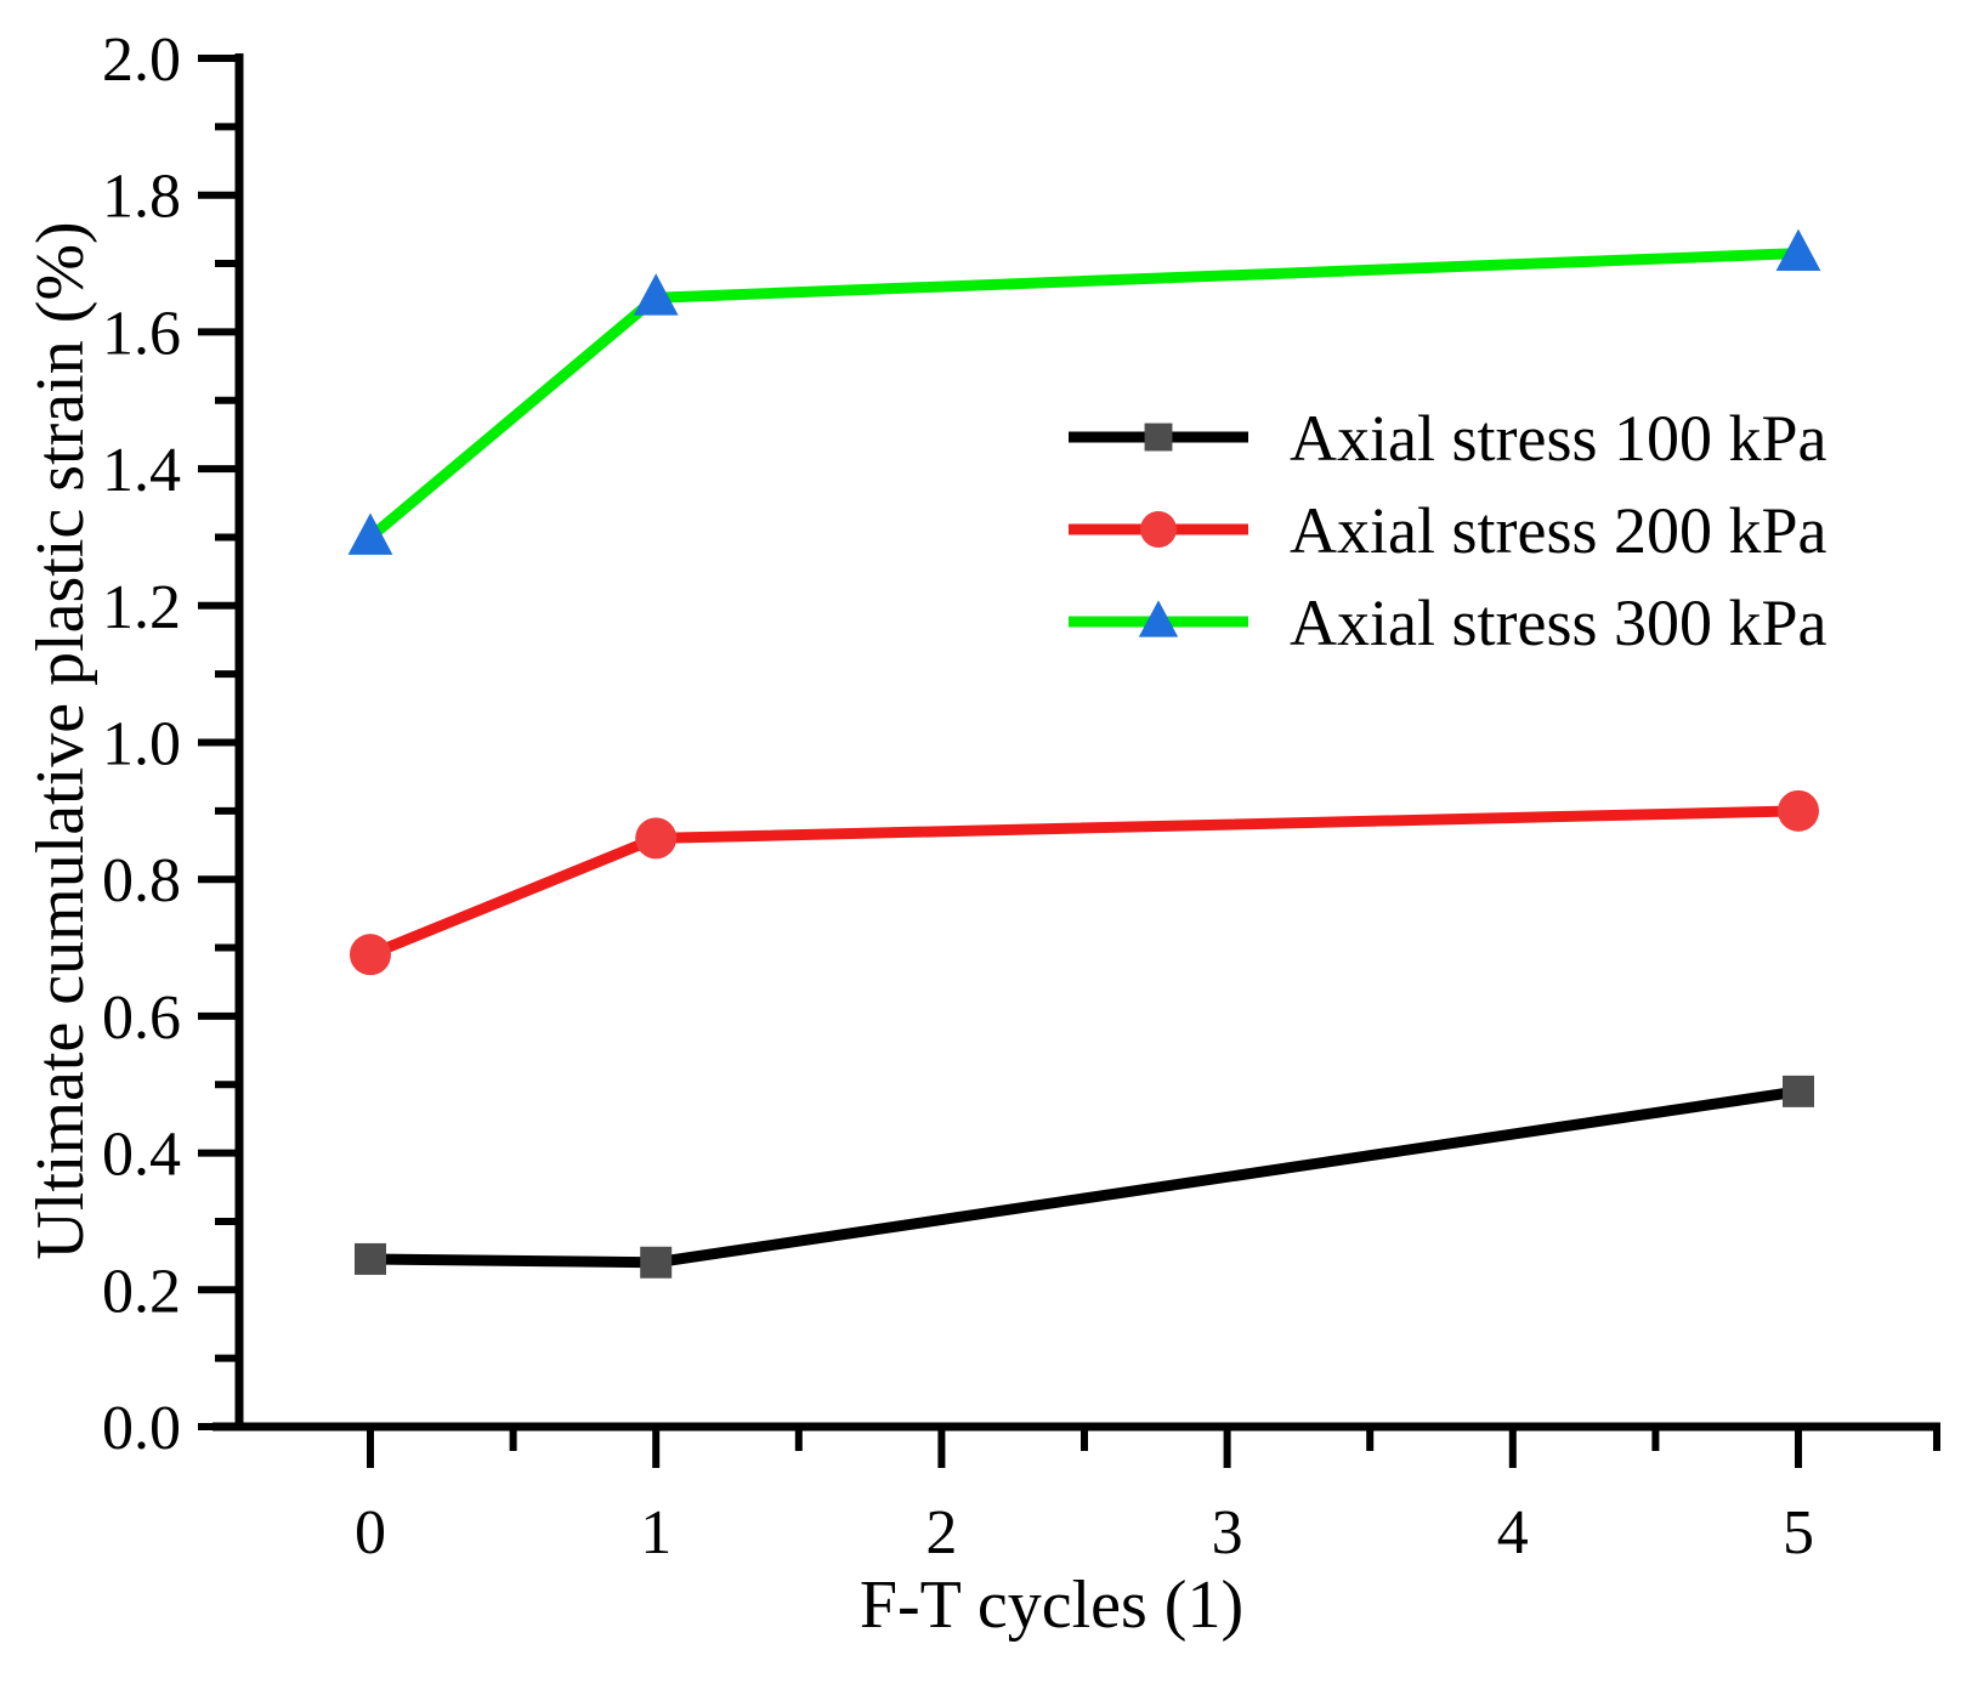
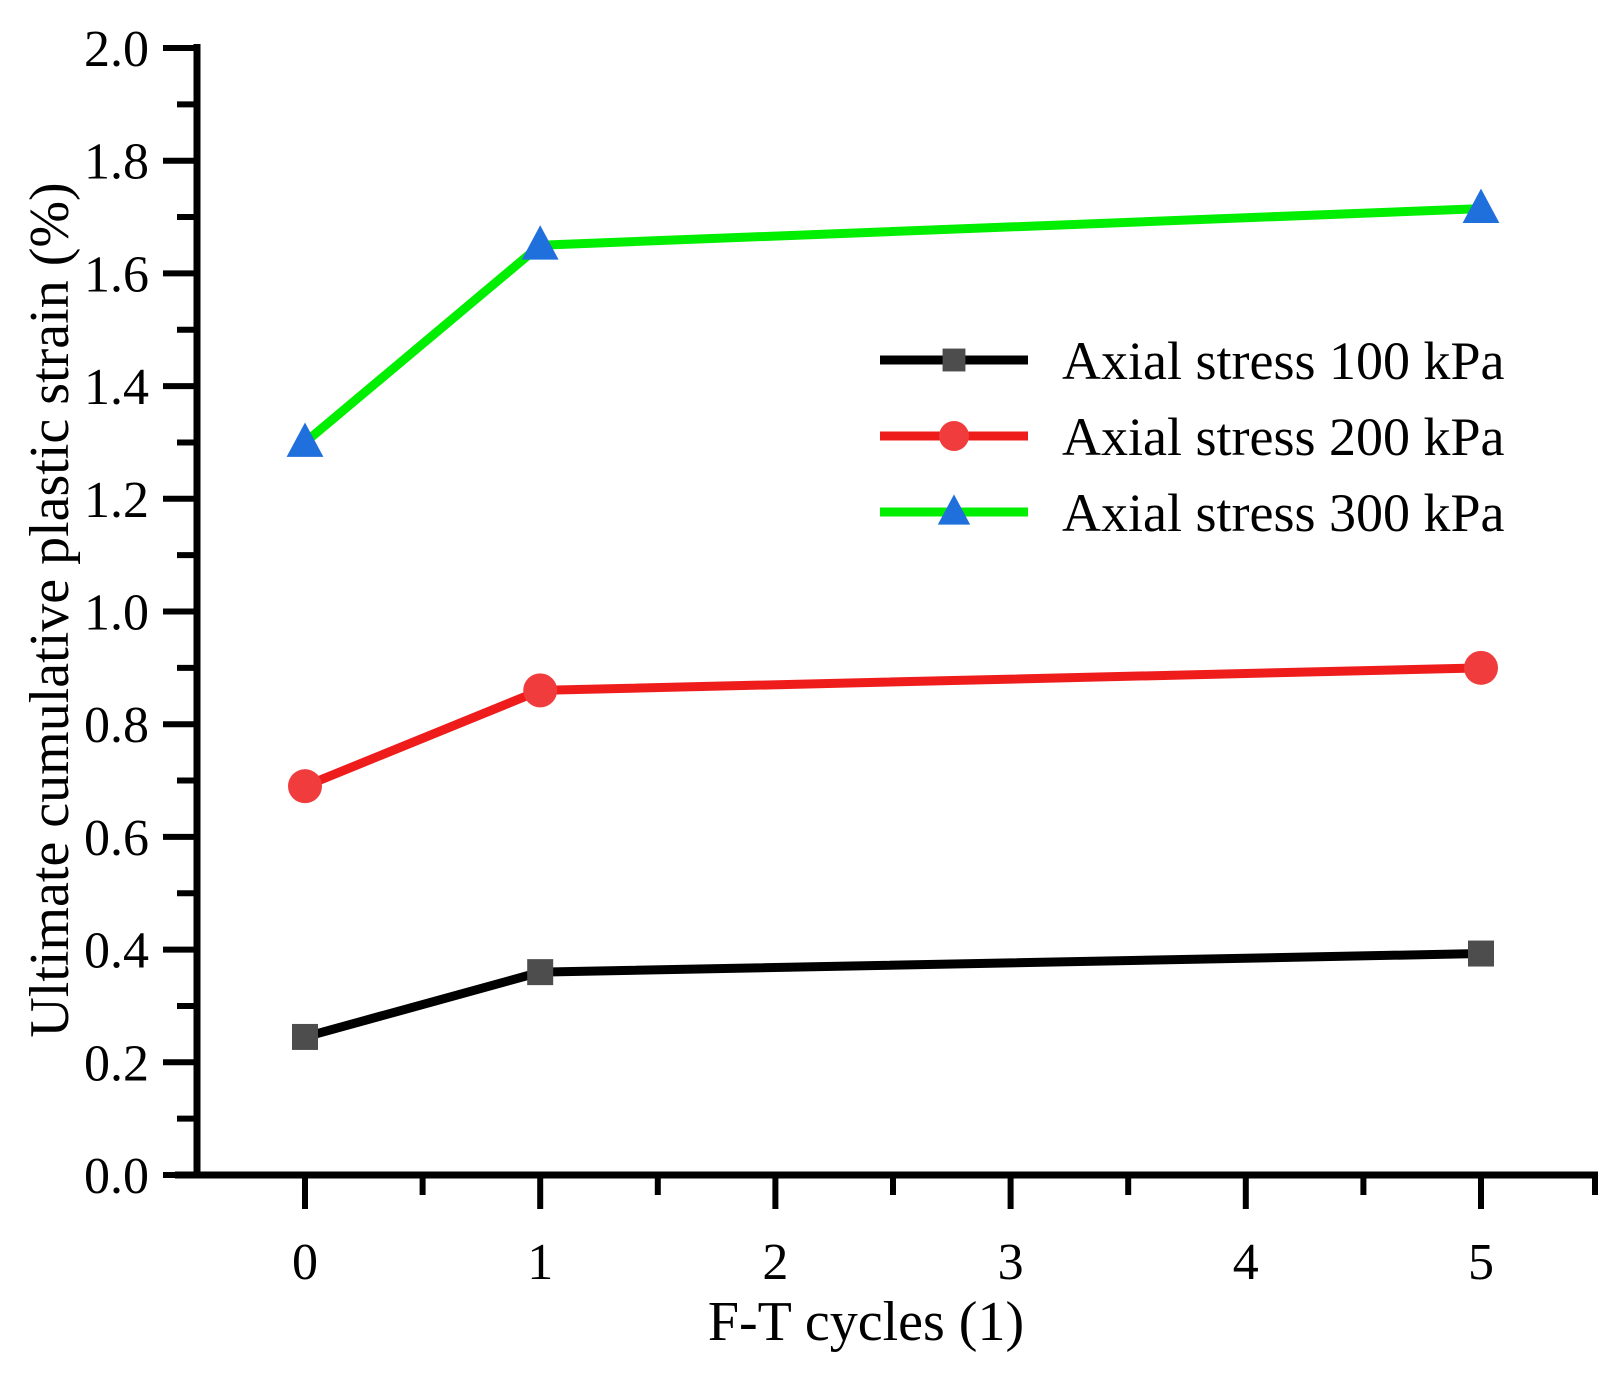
Axial stress 100 kPa/1: 0.24 -> 0.36
Axial stress 100 kPa/5: 0.49 -> 0.39
